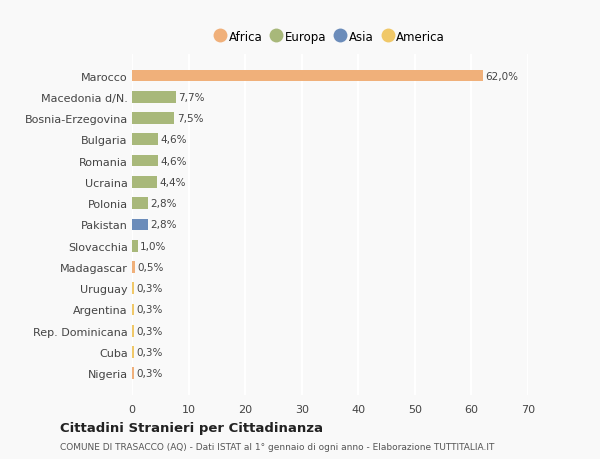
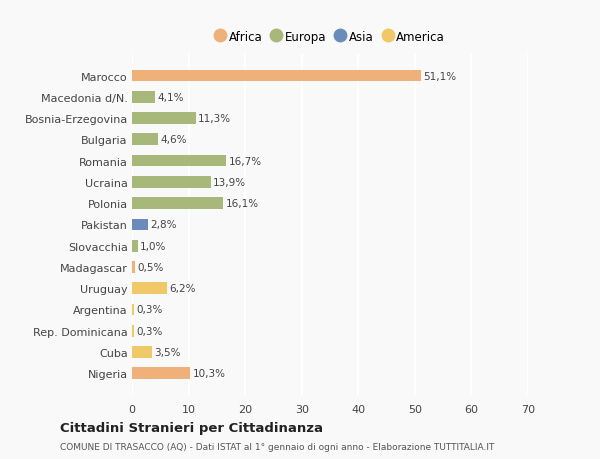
Marocco: 62,0% -> 51,1%
Macedonia d/N.: 7,7% -> 4,1%
Bosnia-Erzegovina: 7,5% -> 11,3%
Romania: 4,6% -> 16,7%
Ucraina: 4,4% -> 13,9%
Polonia: 2,8% -> 16,1%
Uruguay: 0,3% -> 6,2%
Cuba: 0,3% -> 3,5%
Nigeria: 0,3% -> 10,3%
